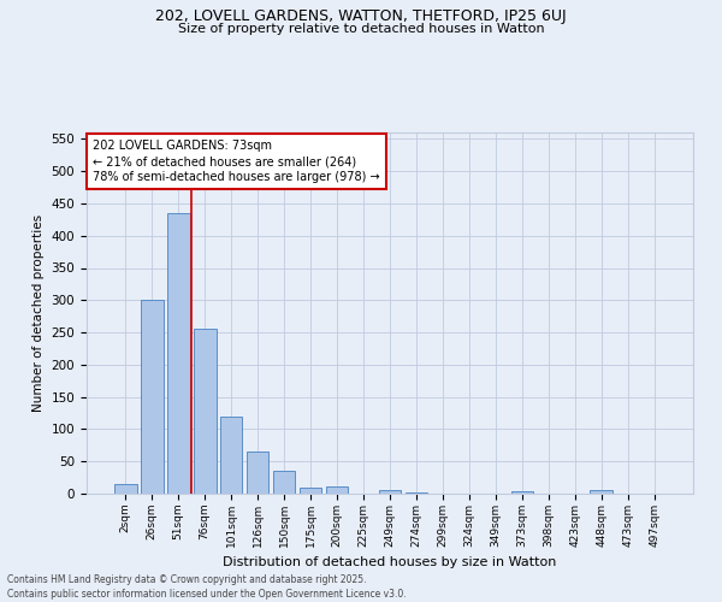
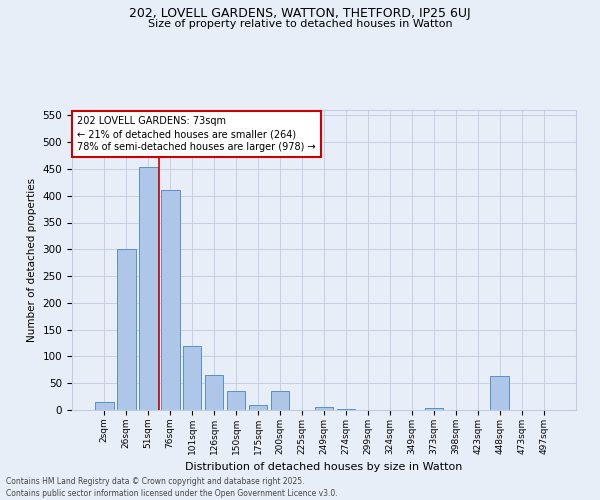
51sqm: 435 -> 454
76sqm: 255 -> 410
200sqm: 12 -> 36
448sqm: 5 -> 64
